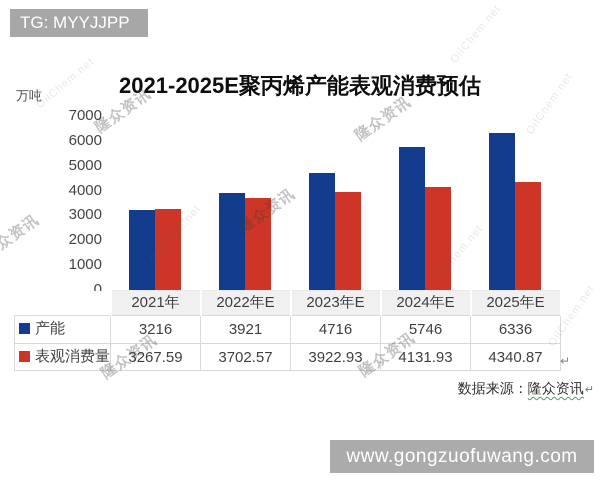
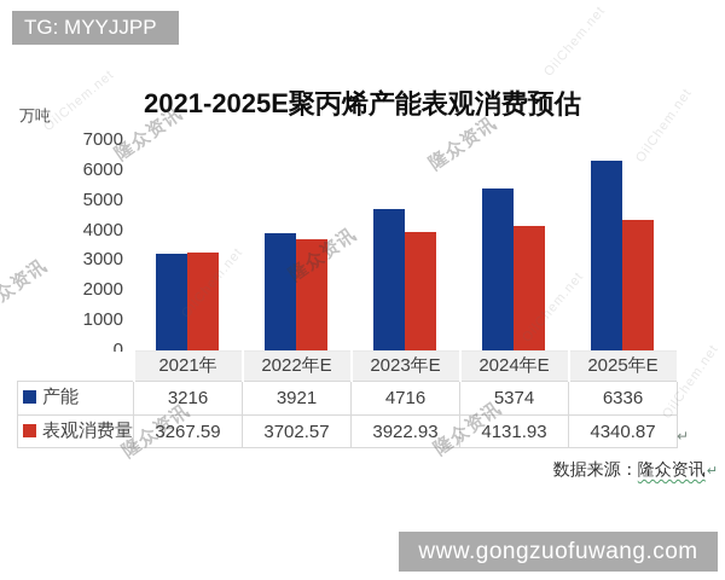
产能/2024年E: 5746 -> 5374
